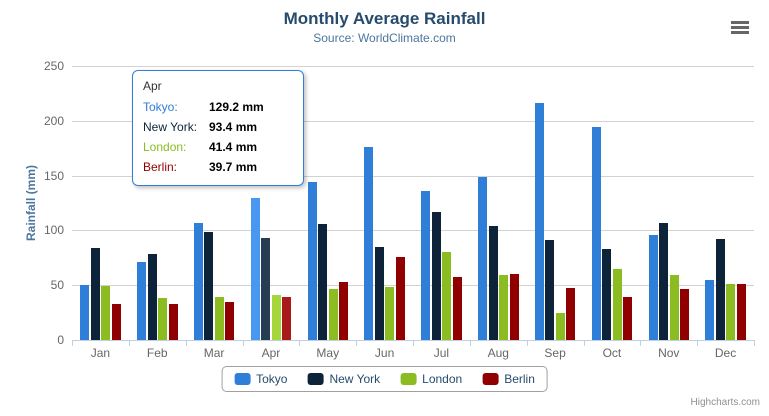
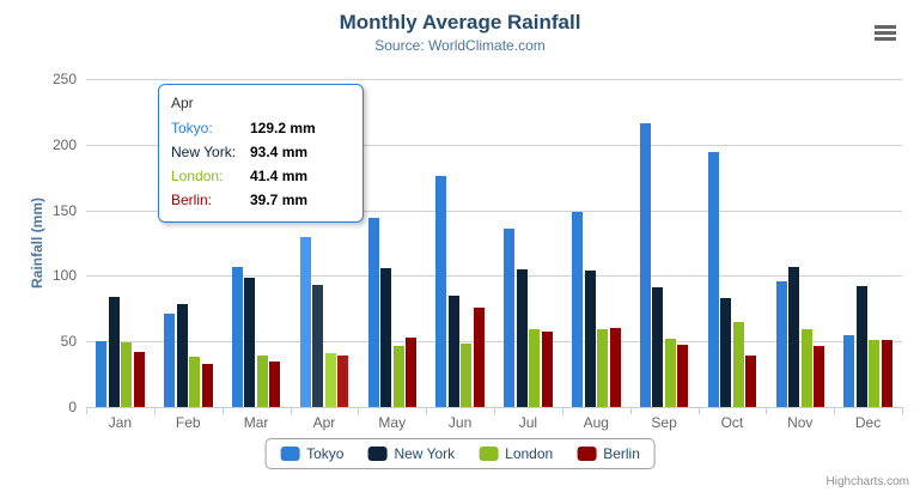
Berlin/Jan: 33 -> 42
New York/Jul: 117 -> 105
London/Jul: 80 -> 59
London/Sep: 25 -> 52
